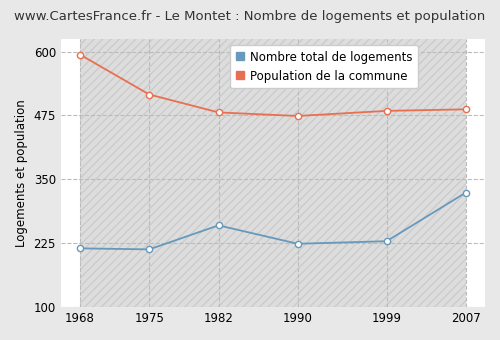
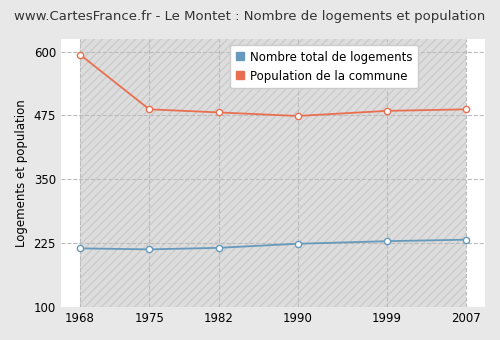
Population de la commune/1975: 516 -> 487
Nombre total de logements/1982: 260 -> 216
Nombre total de logements/2007: 324 -> 232
